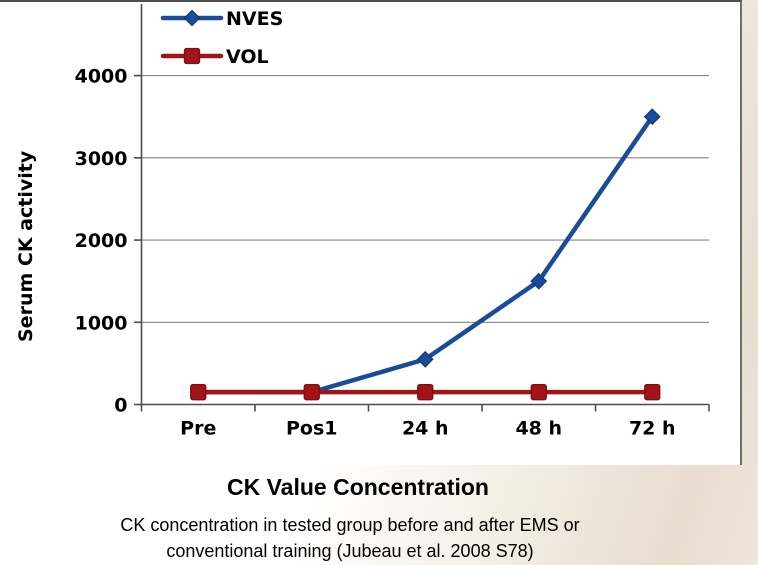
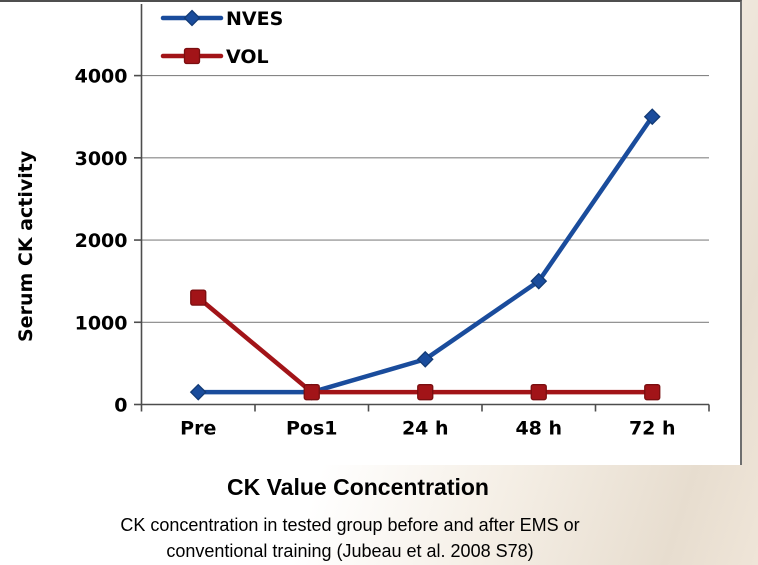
VOL/Pre: 200 -> 1300
